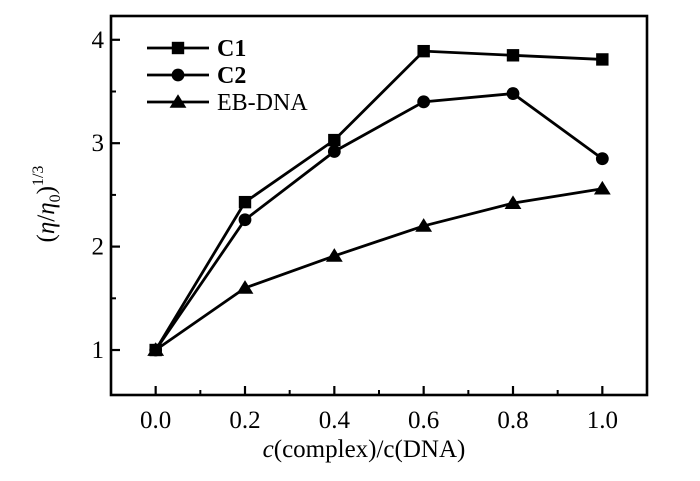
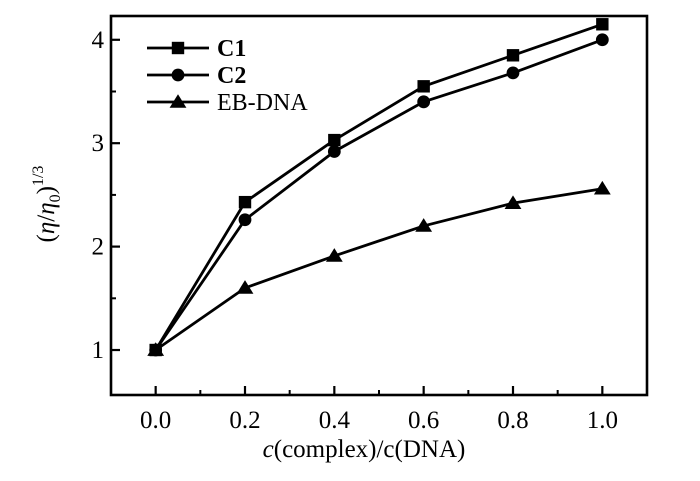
C1/0.6: 3.89 -> 3.55
C2/0.8: 3.48 -> 3.68
C1/1.0: 3.81 -> 4.15
C2/1.0: 2.85 -> 4.00
